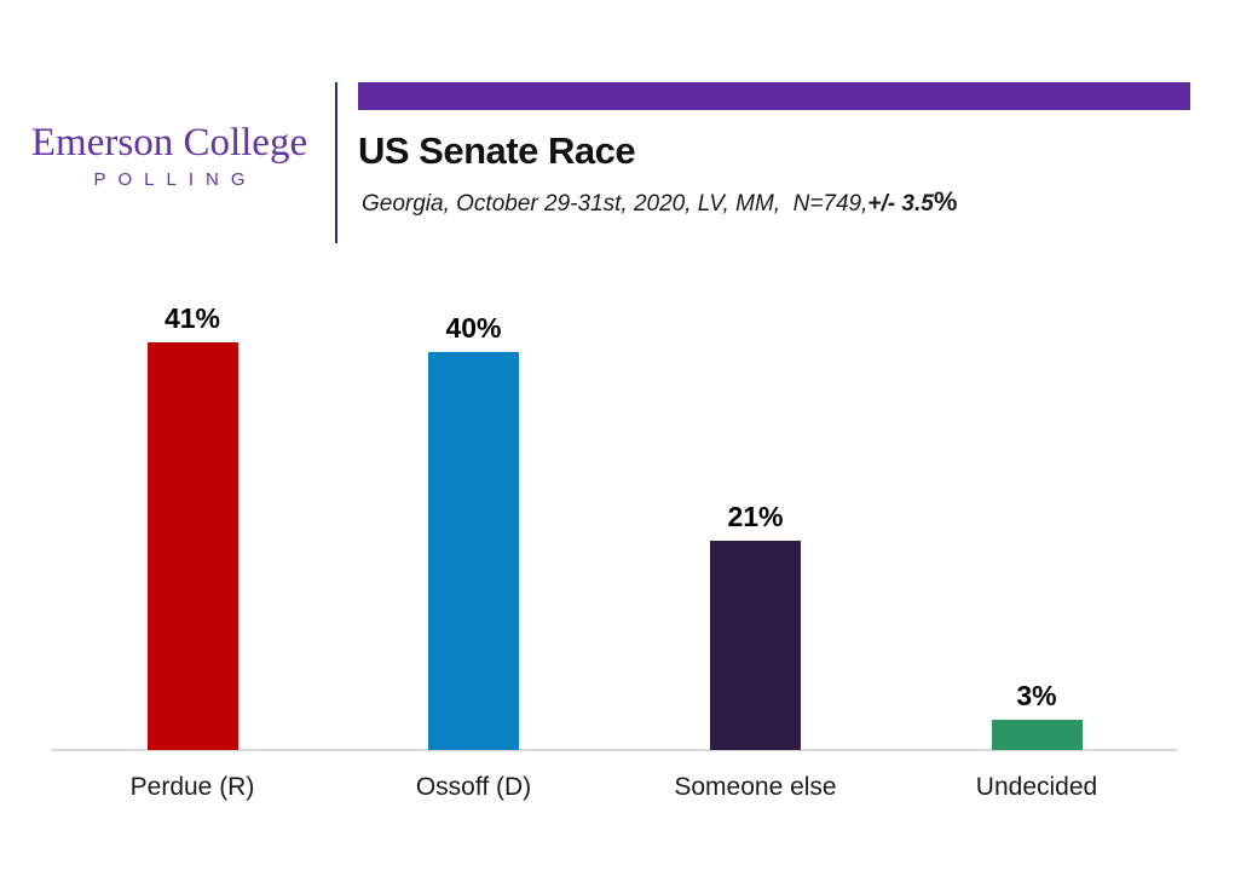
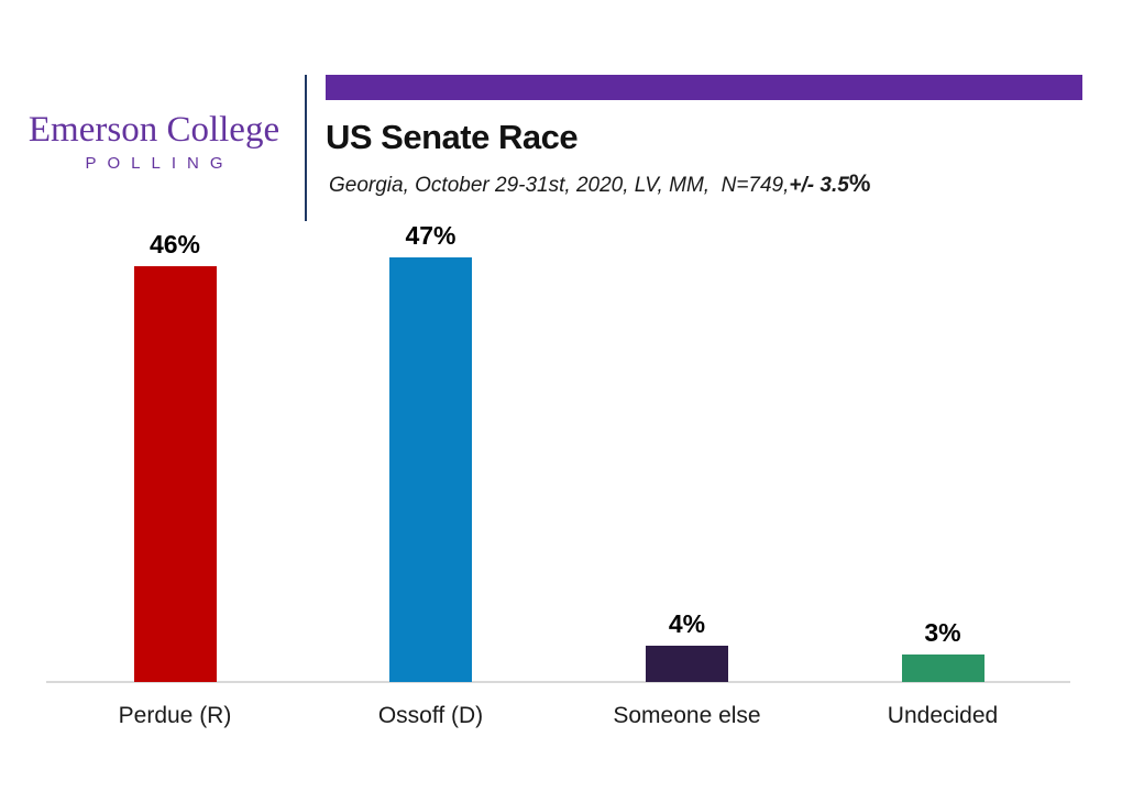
Perdue (R): 41% -> 46%
Ossoff (D): 40% -> 47%
Someone else: 21% -> 4%
